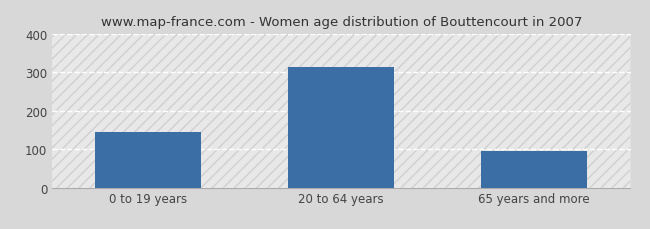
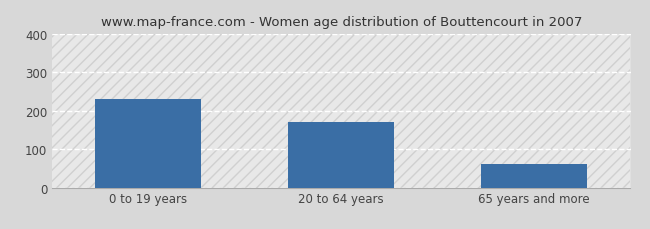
0 to 19 years: 144 -> 230
20 to 64 years: 313 -> 170
65 years and more: 96 -> 60
